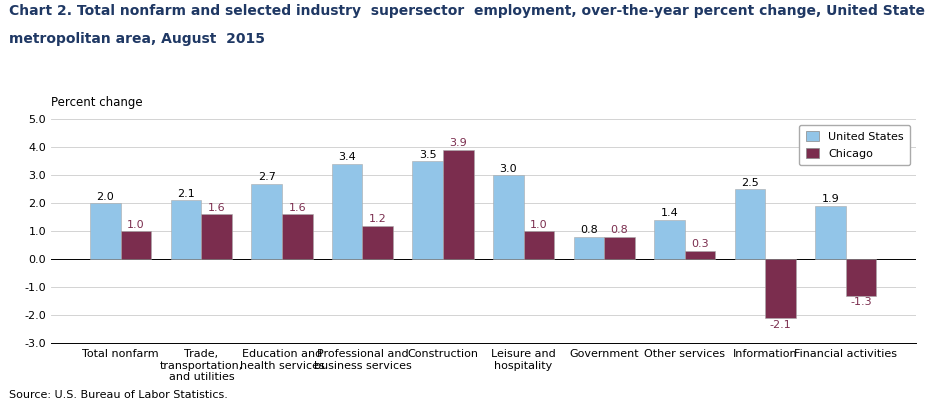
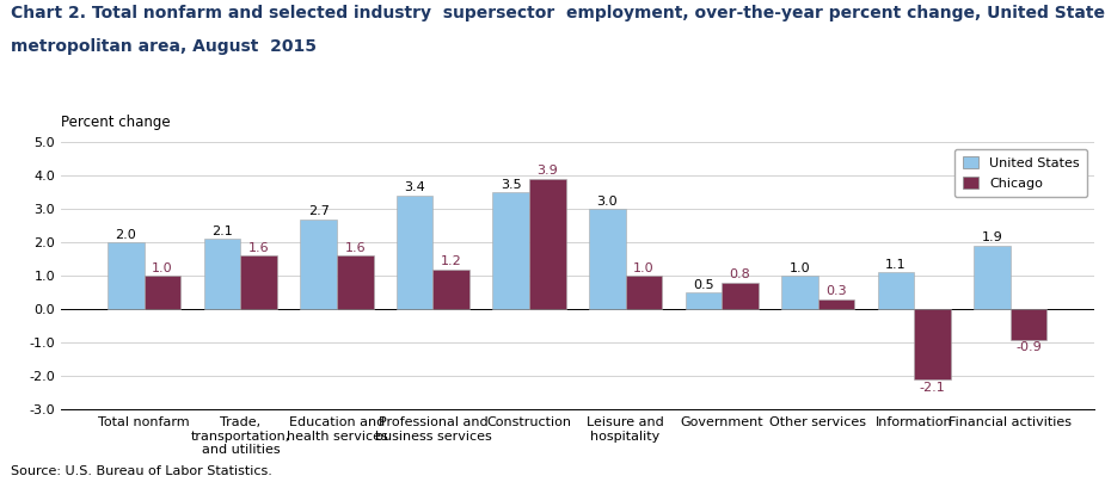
United States/Government: 0.8 -> 0.5
United States/Other services: 1.4 -> 1.0
United States/Information: 2.5 -> 1.1
Chicago/Financial activities: -1.3 -> -0.9
